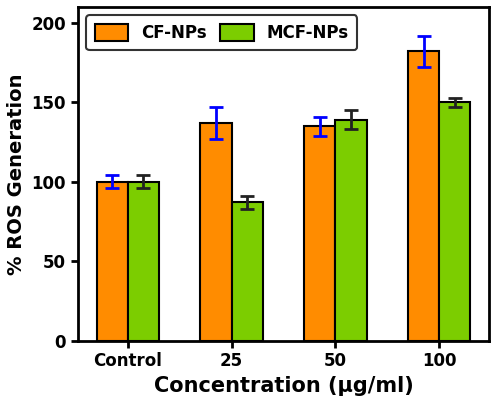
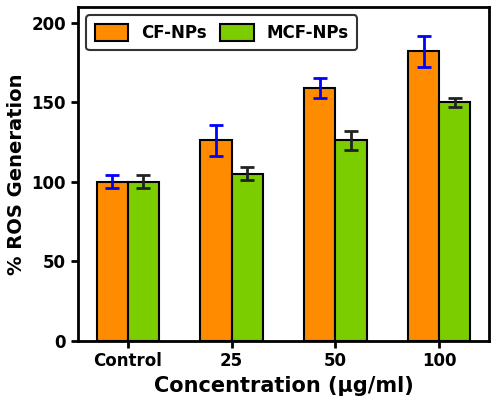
CF-NPs/25: 137 -> 126
MCF-NPs/25: 87 -> 105
CF-NPs/50: 135 -> 159
MCF-NPs/50: 139 -> 126
